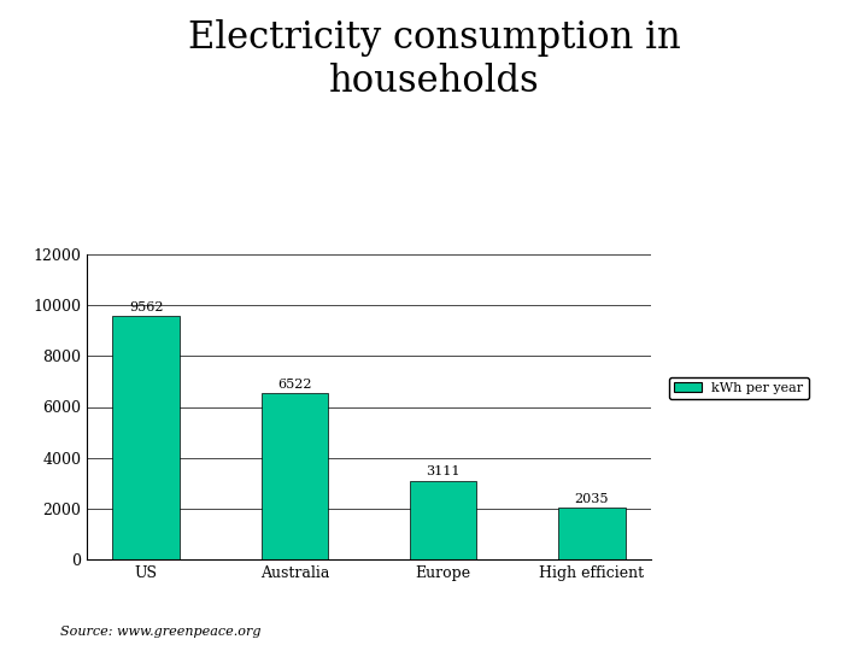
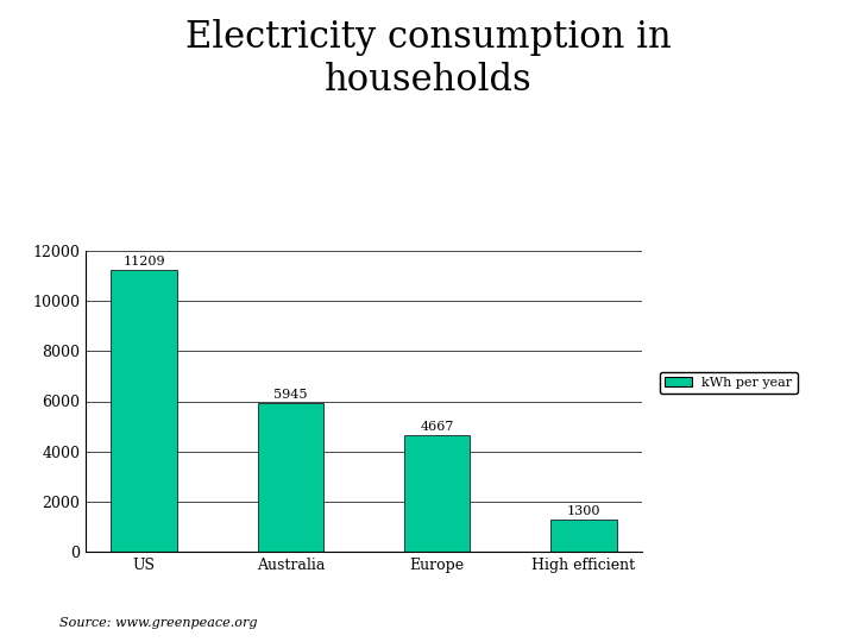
US: 9562 -> 11209
Australia: 6522 -> 5945
Europe: 3111 -> 4667
High efficient: 2035 -> 1300
